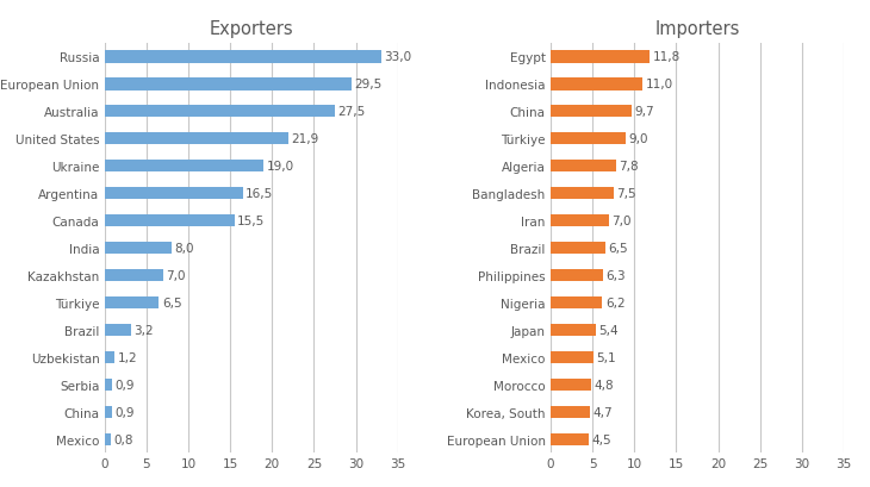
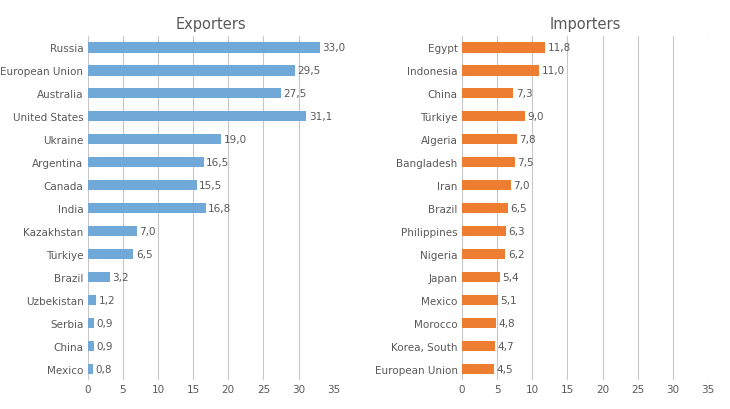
Exporters/United States: 21,9 -> 31,1
Exporters/India: 8,0 -> 16,8
Importers/China: 9,7 -> 7,3
